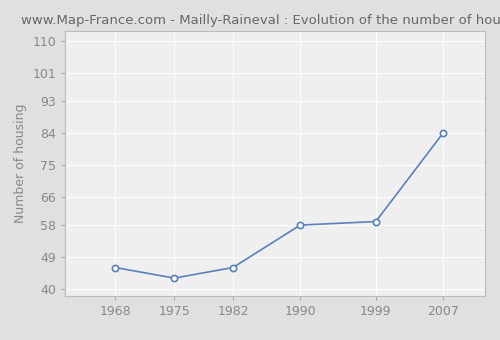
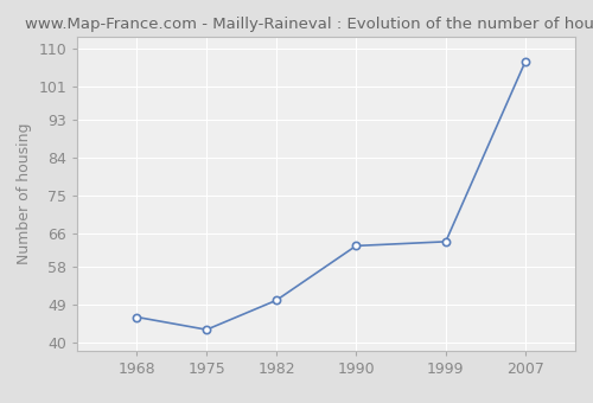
1982: 46 -> 50
1990: 58 -> 63
1999: 59 -> 64
2007: 84 -> 107
